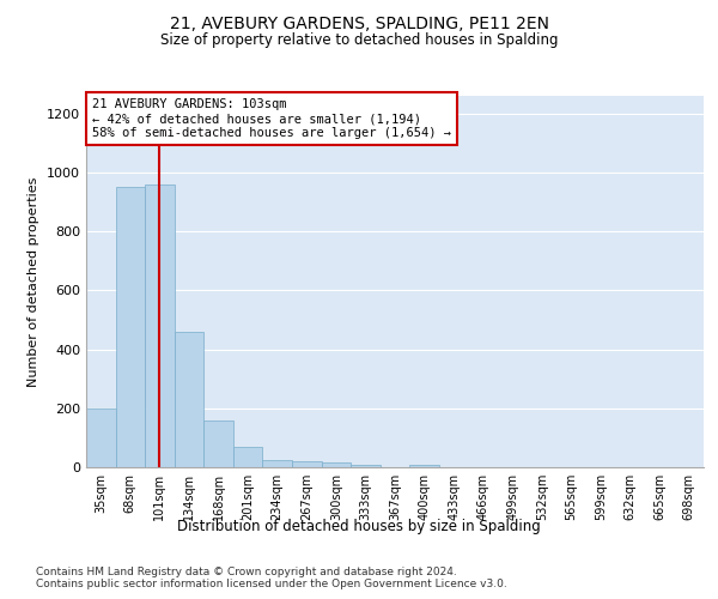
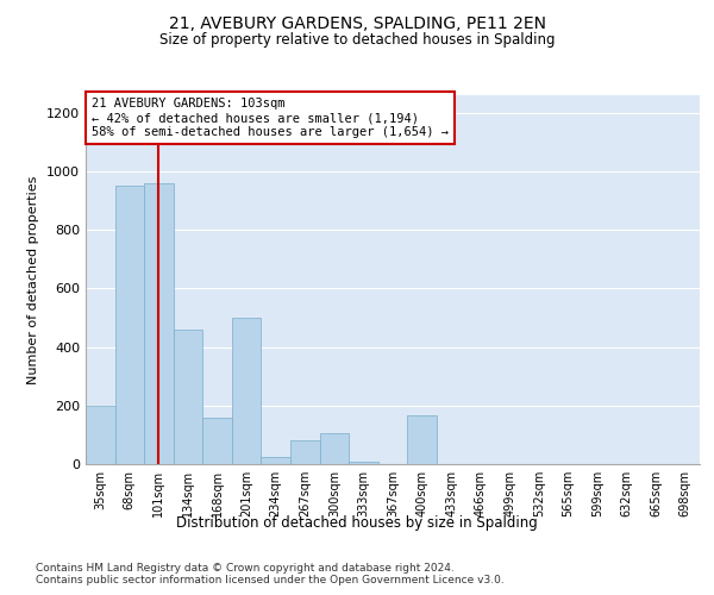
201sqm: 70 -> 500
267sqm: 20 -> 80
300sqm: 17 -> 105
400sqm: 10 -> 165
